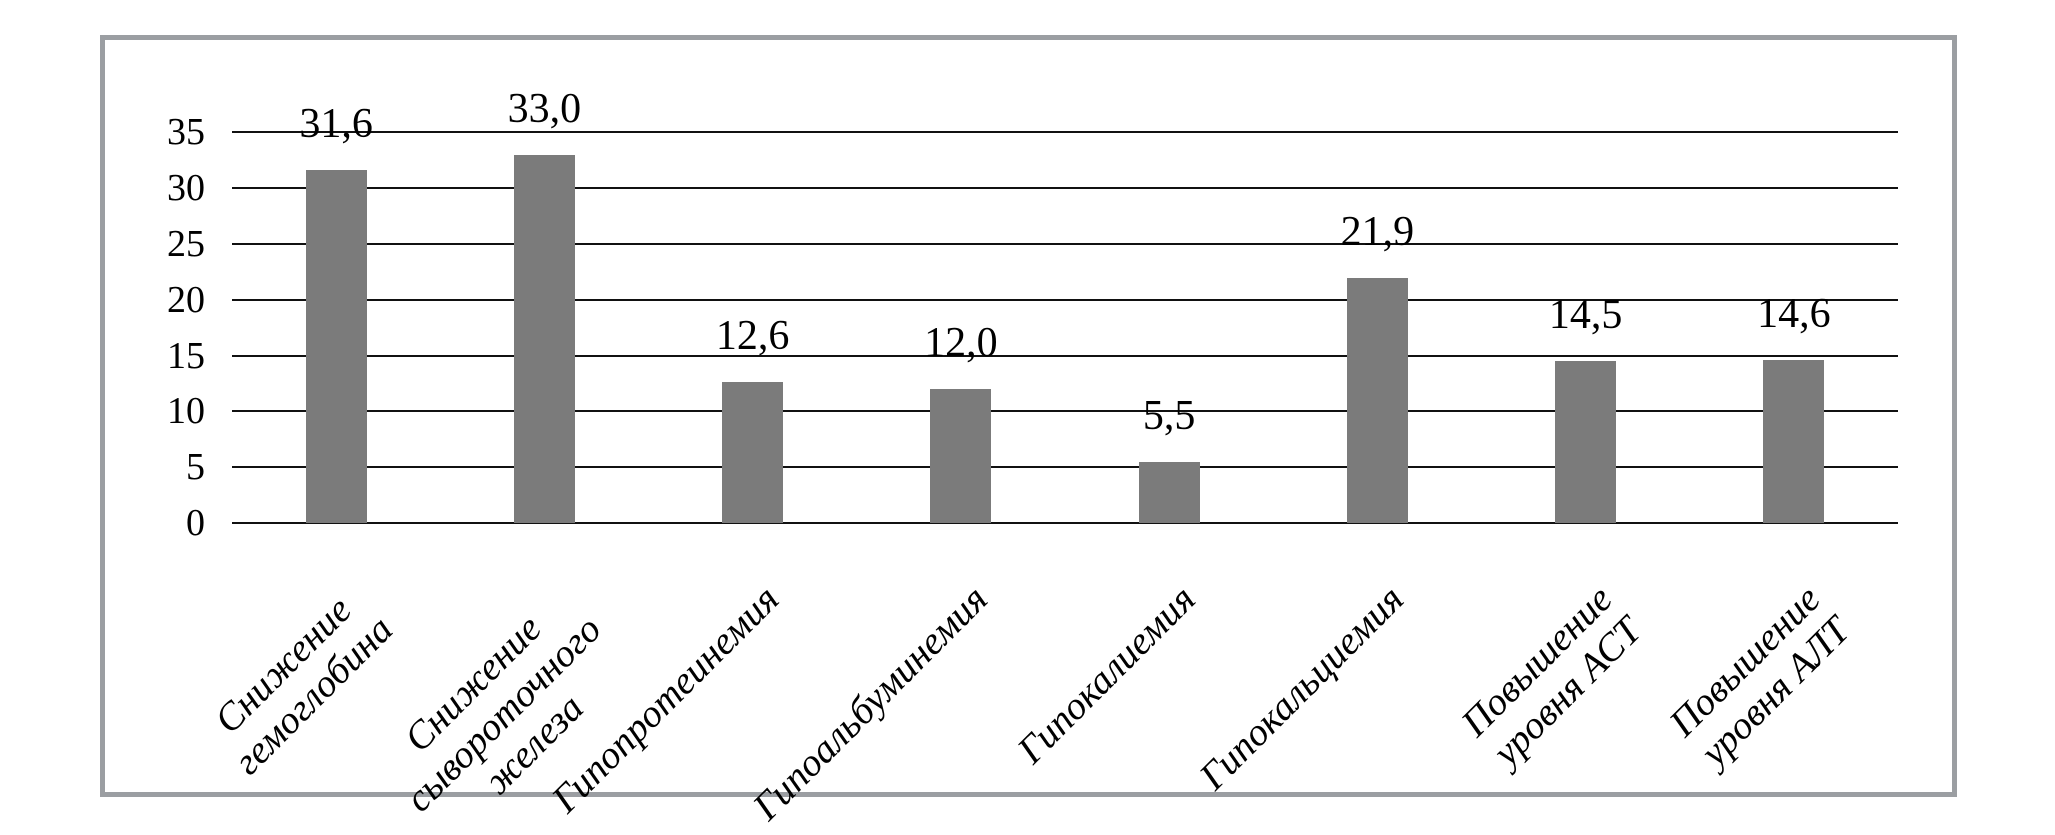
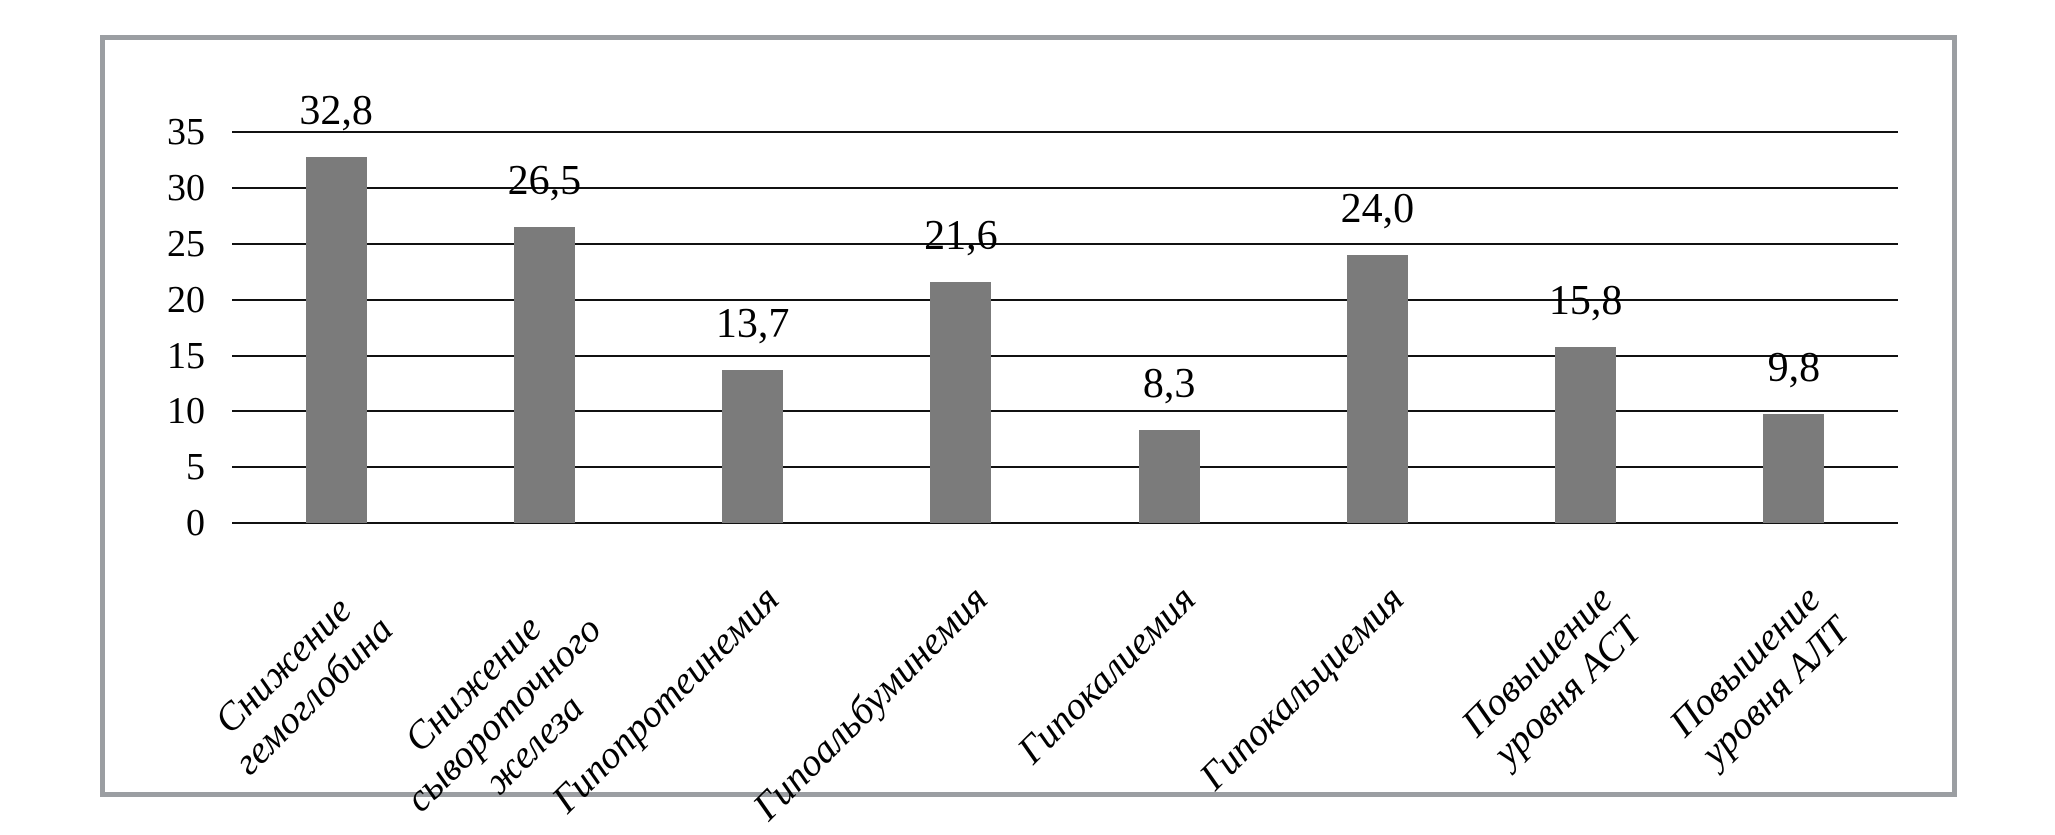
Снижение гемоглобина: 31,6 -> 32,8
Снижение сывороточного железа: 33,0 -> 26,5
Гипопротеинемия: 12,6 -> 13,7
Гипоальбуминемия: 12,0 -> 21,6
Гипокалиемия: 5,5 -> 8,3
Гипокальциемия: 21,9 -> 24,0
Повышение уровня АСТ: 14,5 -> 15,8
Повышение уровня АЛТ: 14,6 -> 9,8
